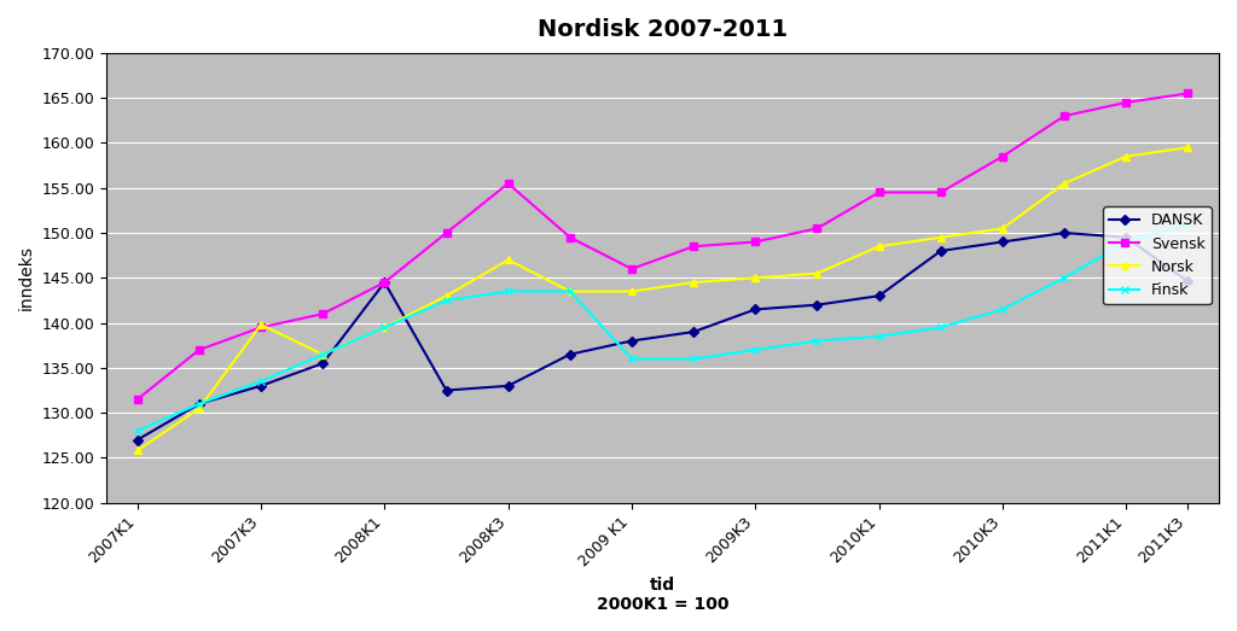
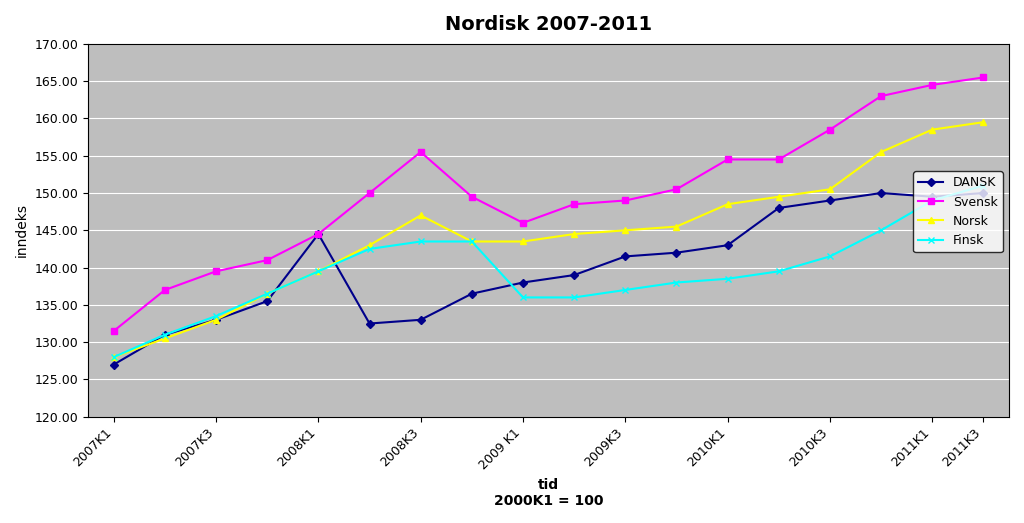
Norsk/2007K1: 125.8 -> 128.0
Norsk/2007K3: 139.8 -> 133.0
DANSK/2011K3: 144.6 -> 150.0
